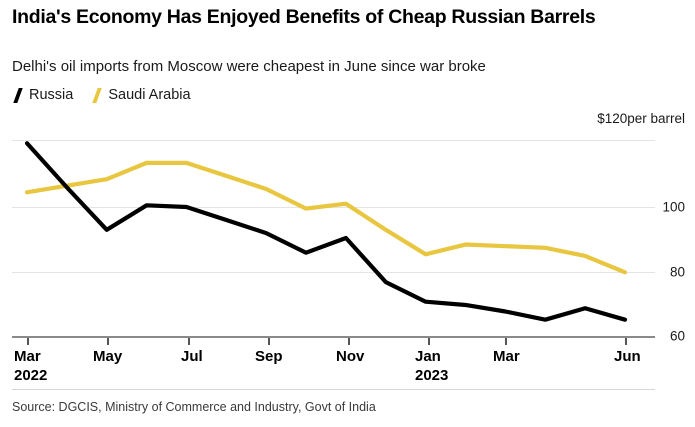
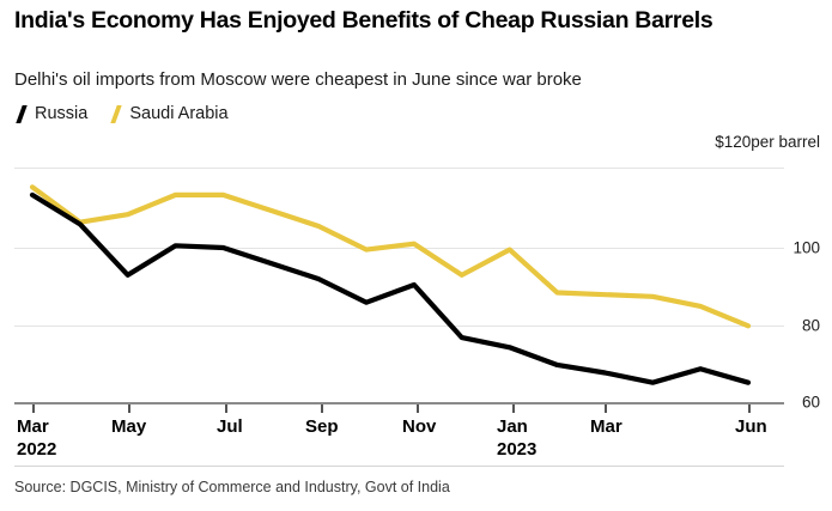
Russia/Mar 2022: 119 -> 113
Saudi Arabia/Mar 2022: 104 -> 115
Russia/Jan 2023: 70 -> 74
Saudi Arabia/Jan 2023: 85 -> 99
